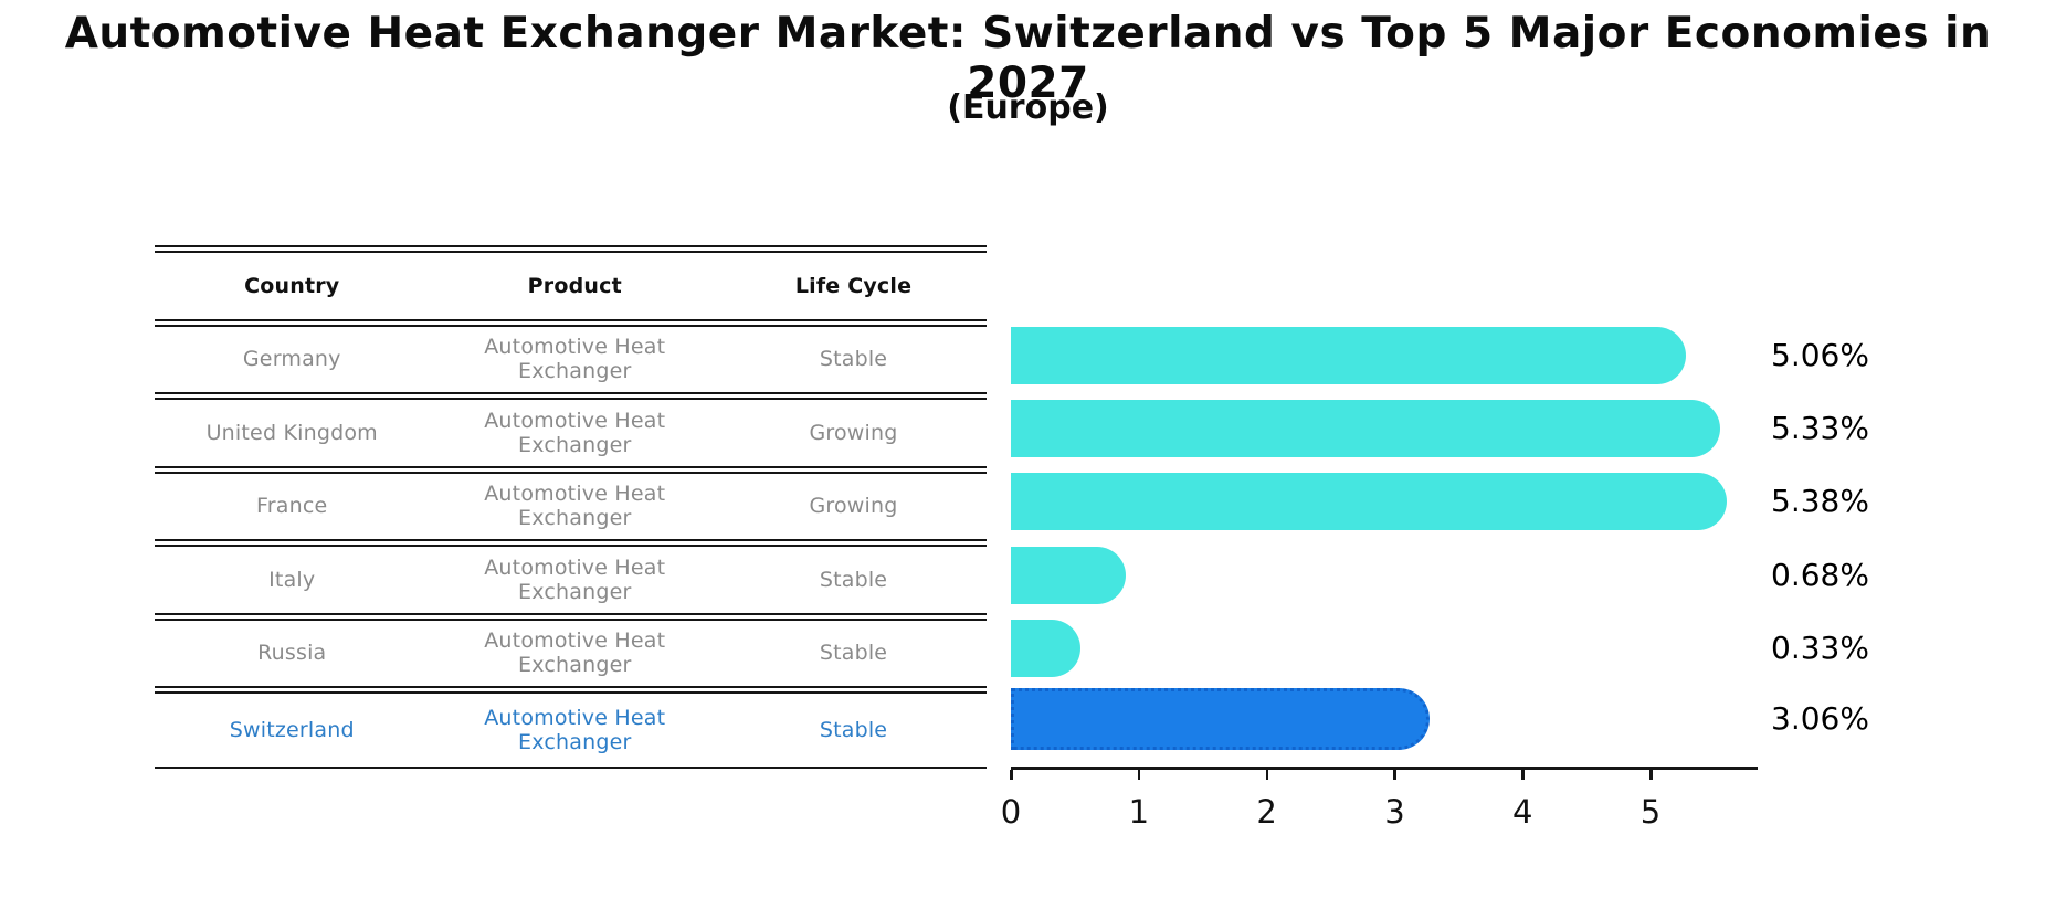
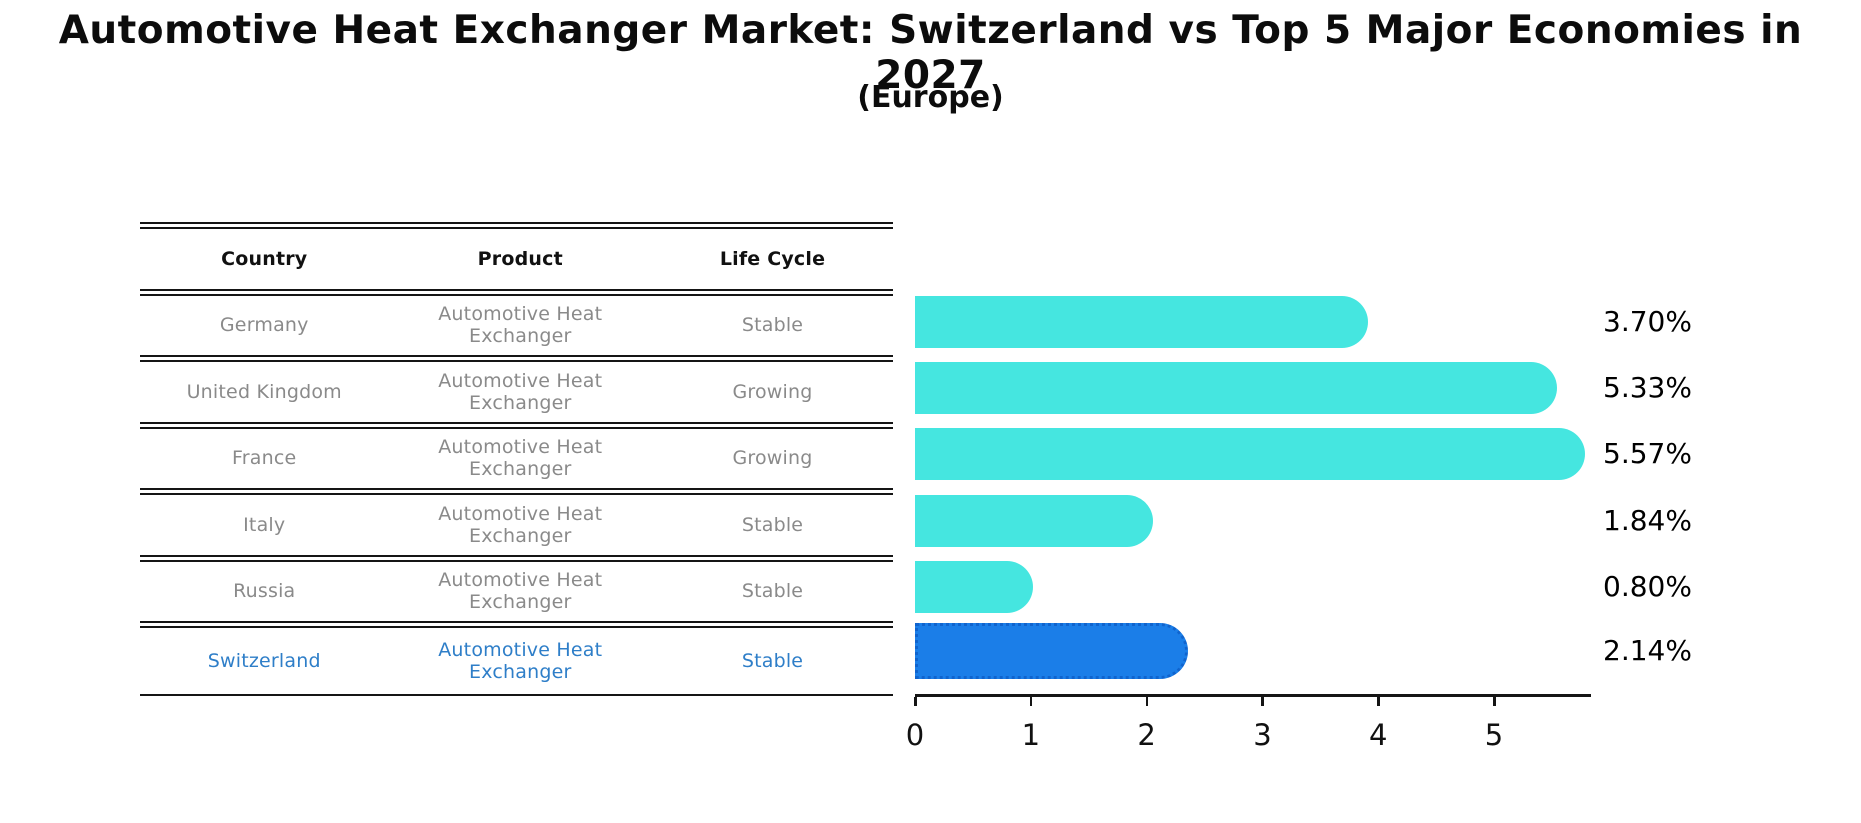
Germany: 5.06% -> 3.70%
France: 5.38% -> 5.57%
Italy: 0.68% -> 1.84%
Russia: 0.33% -> 0.80%
Switzerland: 3.06% -> 2.14%
